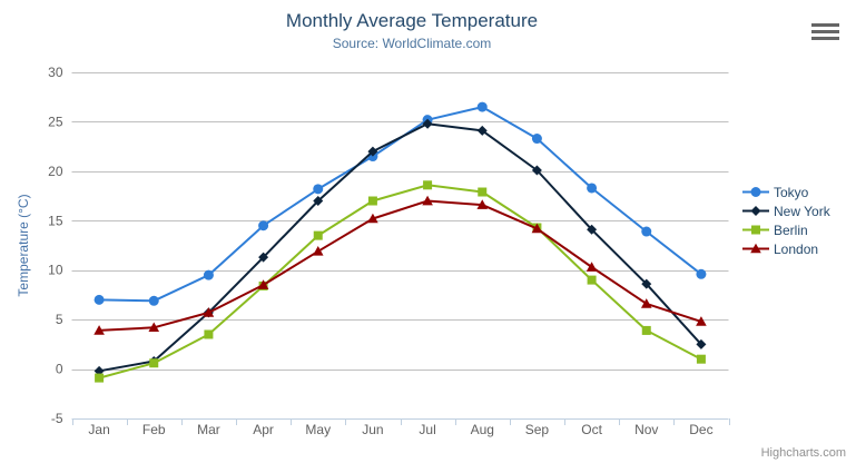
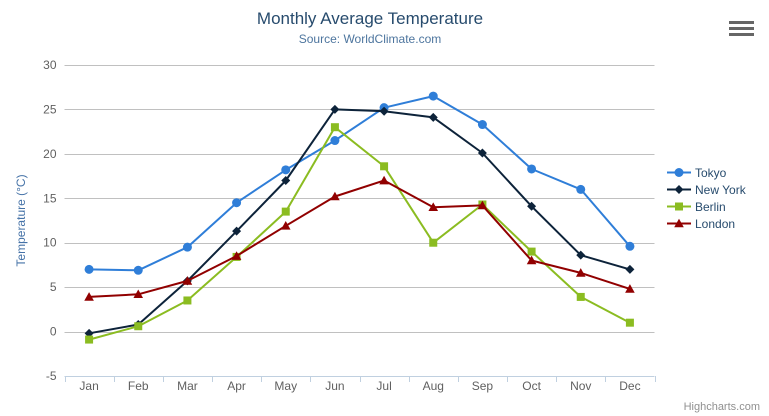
New York/Jun: 22 -> 25
Berlin/Jun: 17 -> 23
Berlin/Aug: 18 -> 10
London/Aug: 17 -> 14
London/Oct: 10 -> 8
Tokyo/Nov: 14 -> 16
New York/Dec: 2 -> 7
